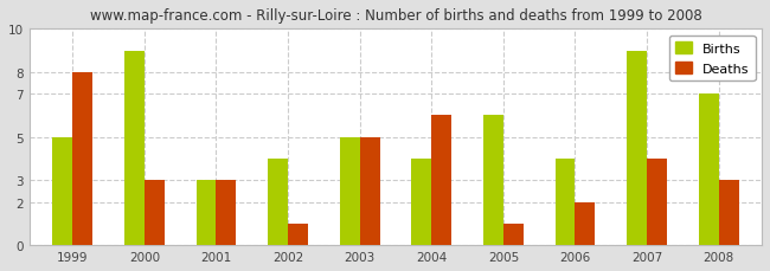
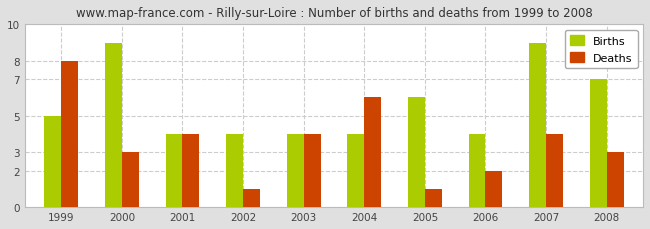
Births/2001: 3 -> 4
Deaths/2001: 3 -> 4
Births/2003: 5 -> 4
Deaths/2003: 5 -> 4
